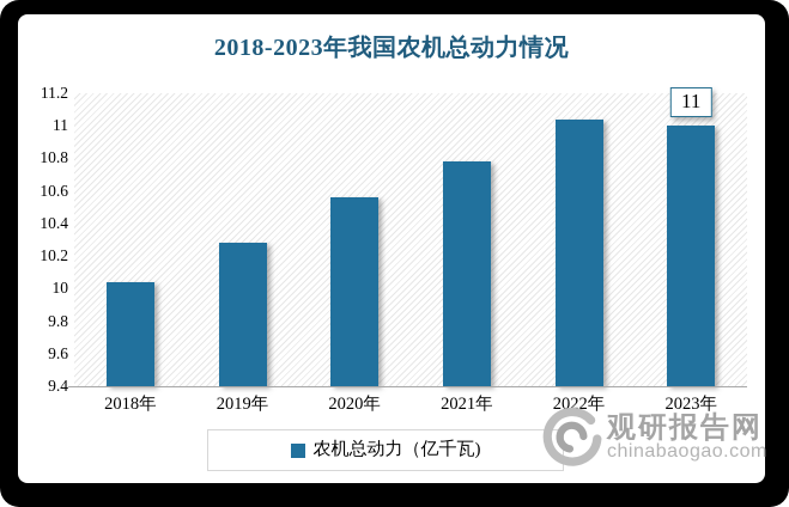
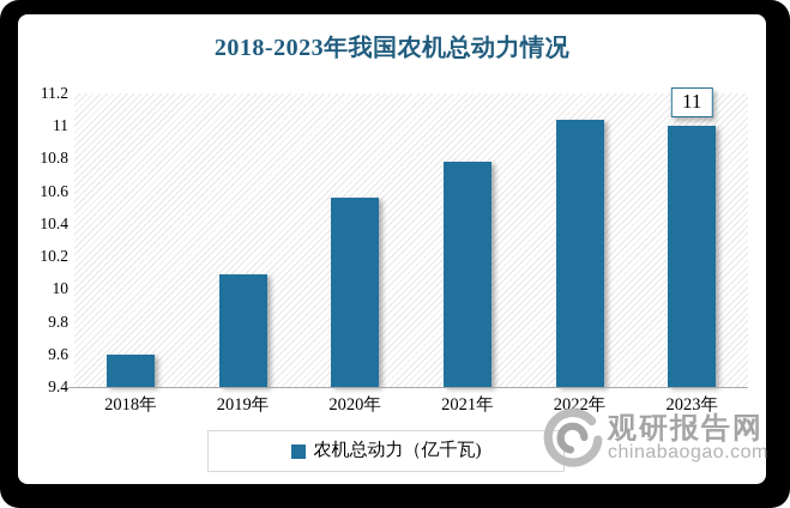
2018年: 10.04 -> 9.60
2019年: 10.28 -> 10.09
